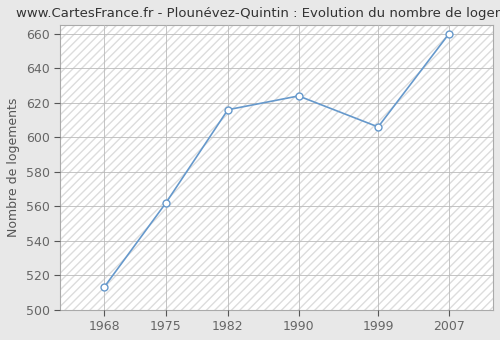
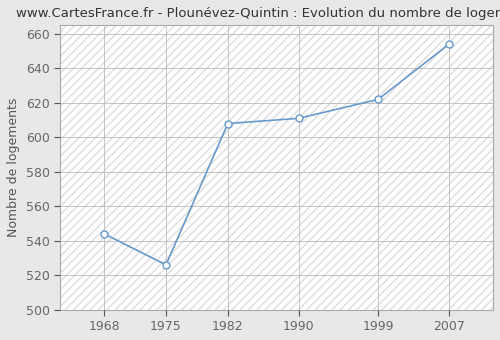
1968: 513 -> 544
1975: 562 -> 526
1982: 616 -> 608
1990: 624 -> 611
1999: 606 -> 622
2007: 660 -> 654
